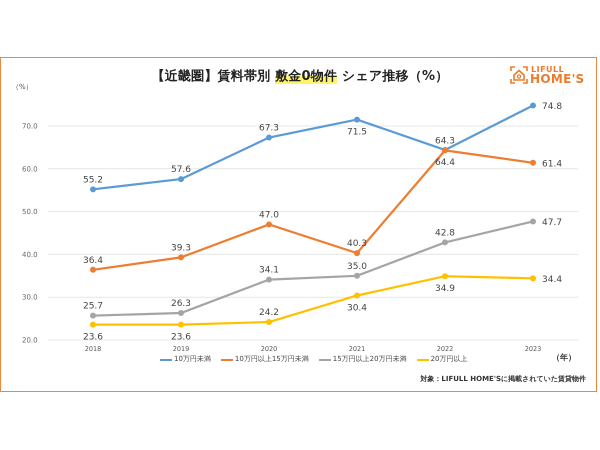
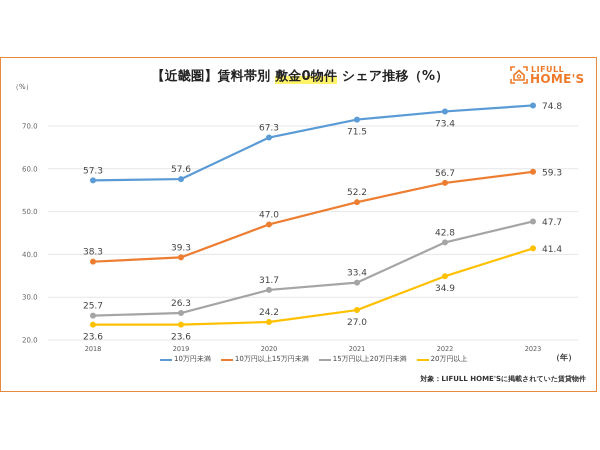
10万円未満/2018: 55.2 -> 57.3
10万円以上15万円未満/2018: 36.4 -> 38.3
15万円以上20万円未満/2020: 34.1 -> 31.7
10万円以上15万円未満/2021: 40.3 -> 52.2
15万円以上20万円未満/2021: 35.0 -> 33.4
20万円以上/2021: 30.4 -> 27.0
10万円未満/2022: 64.4 -> 73.4
10万円以上15万円未満/2022: 64.3 -> 56.7
10万円以上15万円未満/2023: 61.4 -> 59.3
20万円以上/2023: 34.4 -> 41.4
